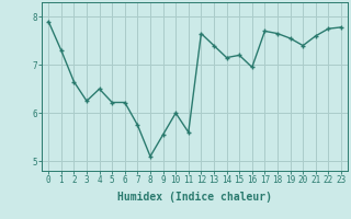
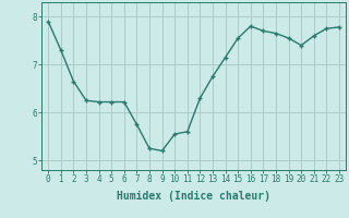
4: 6.50 -> 6.22
8: 5.10 -> 5.25
9: 5.55 -> 5.20
10: 6.00 -> 5.55
12: 7.65 -> 6.30
13: 7.40 -> 6.75
15: 7.20 -> 7.55
16: 6.95 -> 7.80
